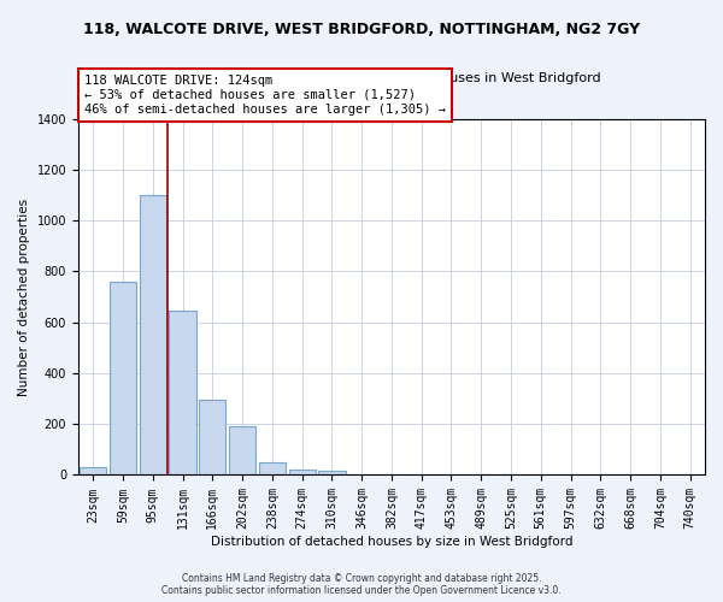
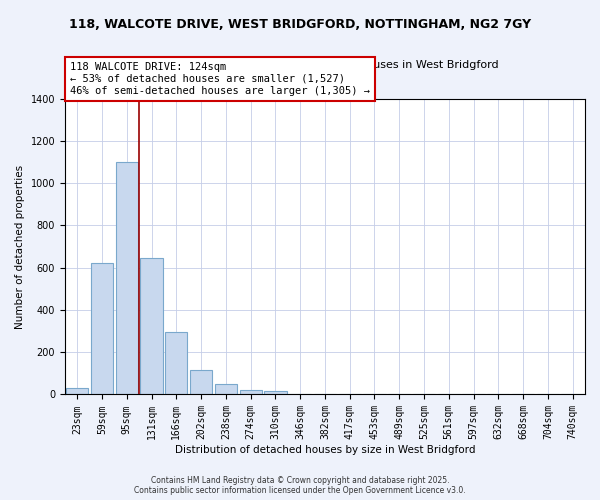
59sqm: 760 -> 620
202sqm: 190 -> 115
